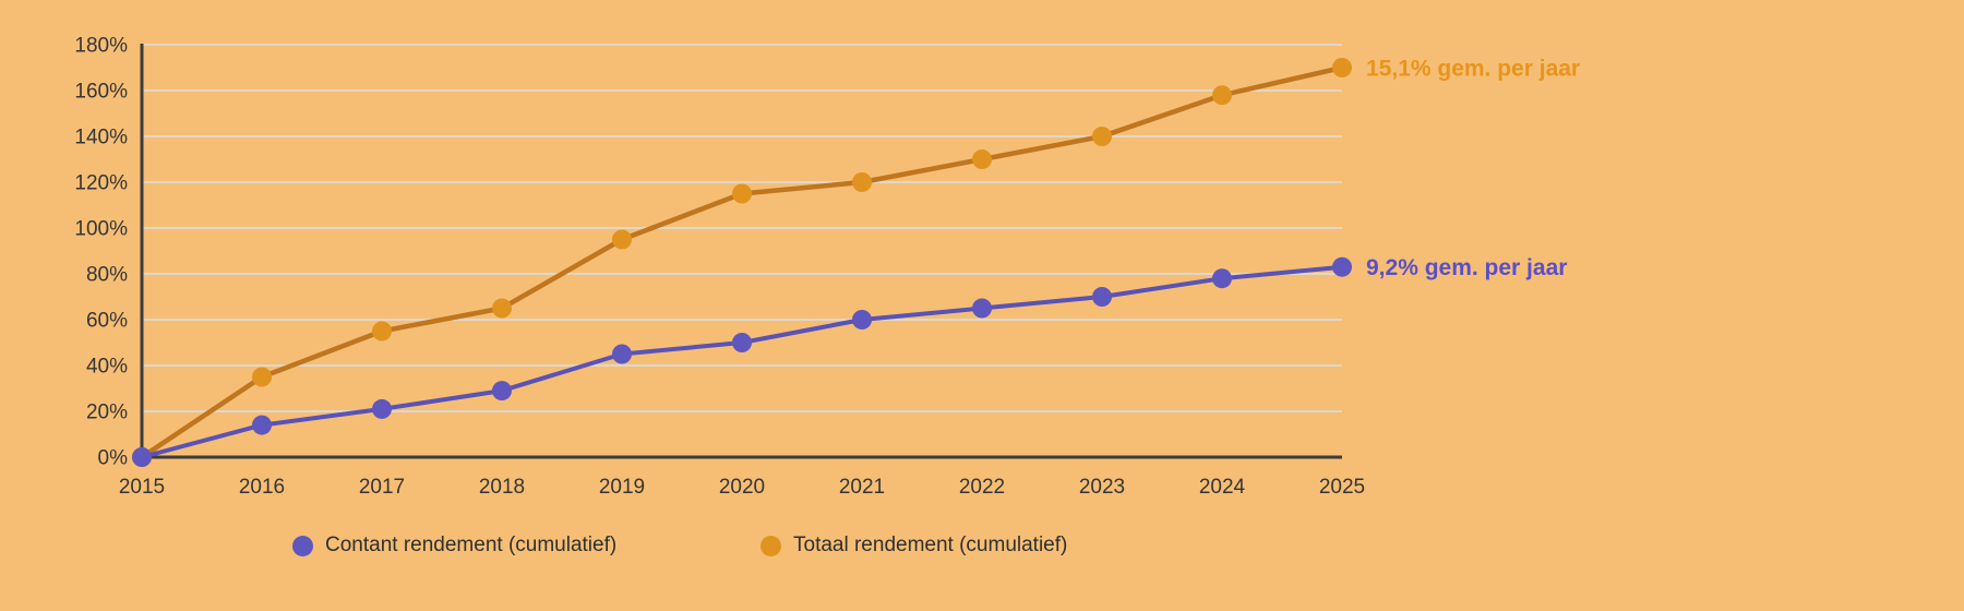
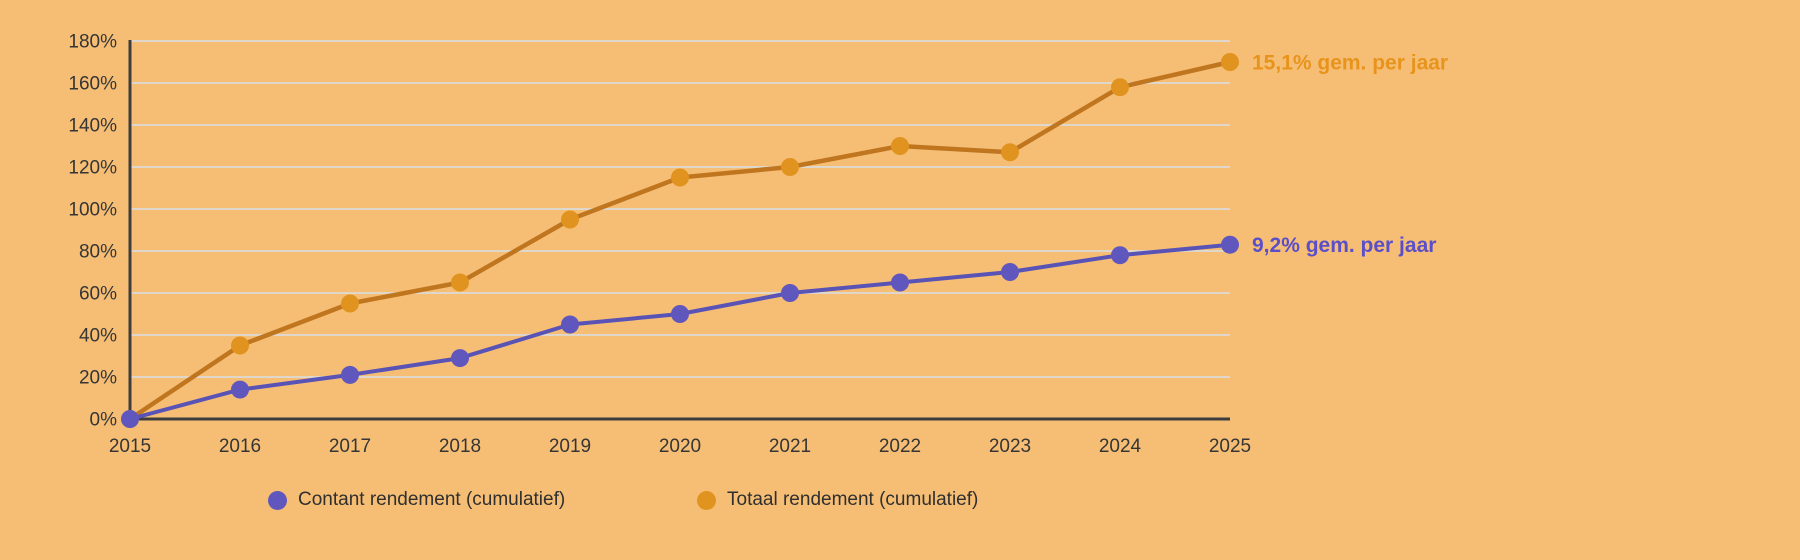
Totaal rendement (cumulatief)/2023: 140% -> 127%
